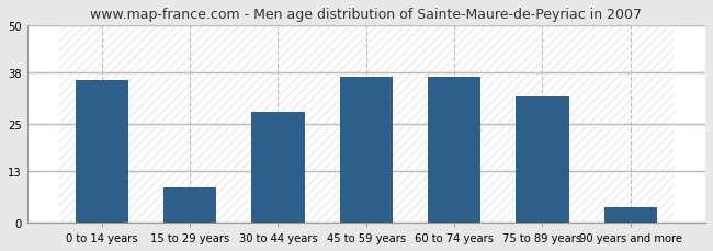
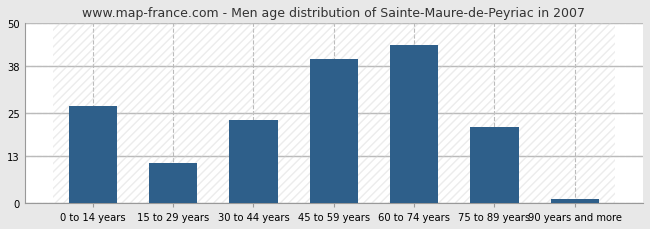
0 to 14 years: 36 -> 27
15 to 29 years: 9 -> 11
30 to 44 years: 28 -> 23
45 to 59 years: 37 -> 40
60 to 74 years: 37 -> 44
75 to 89 years: 32 -> 21
90 years and more: 4 -> 1
